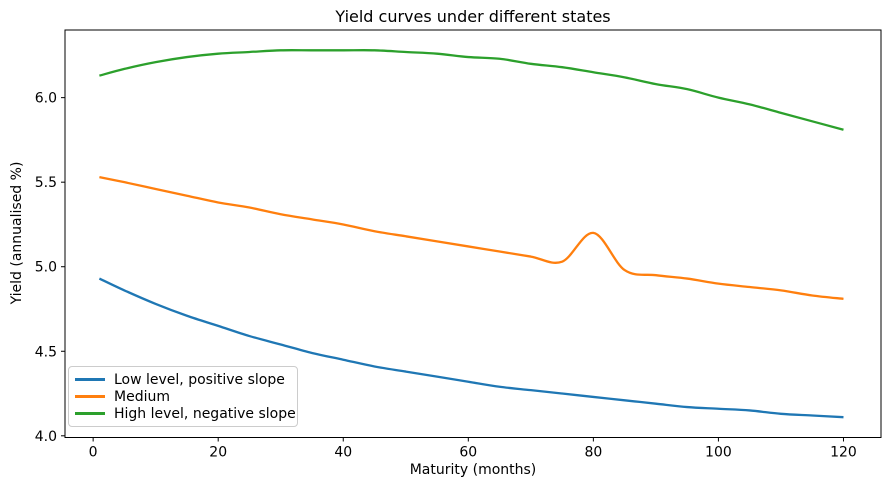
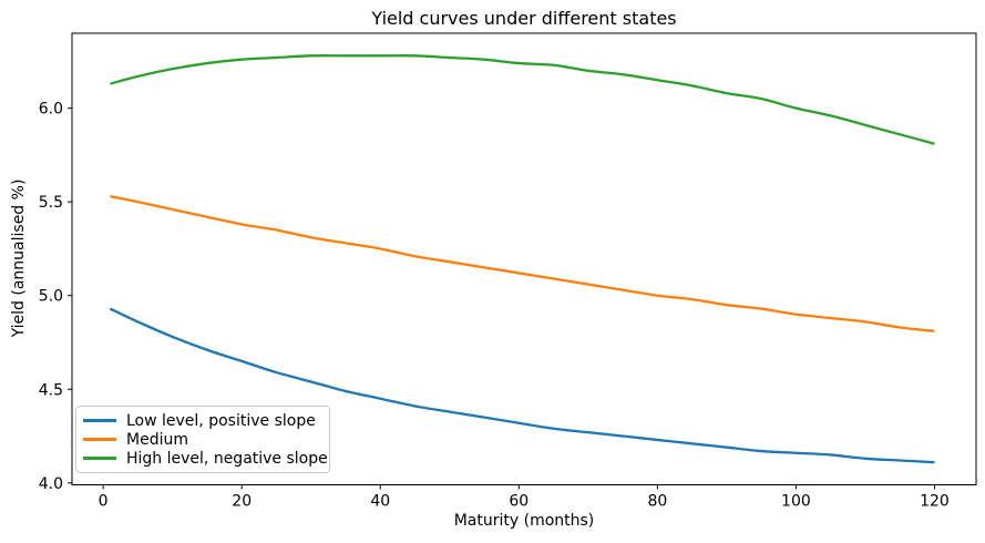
Medium/80: 5.20 -> 5.00
